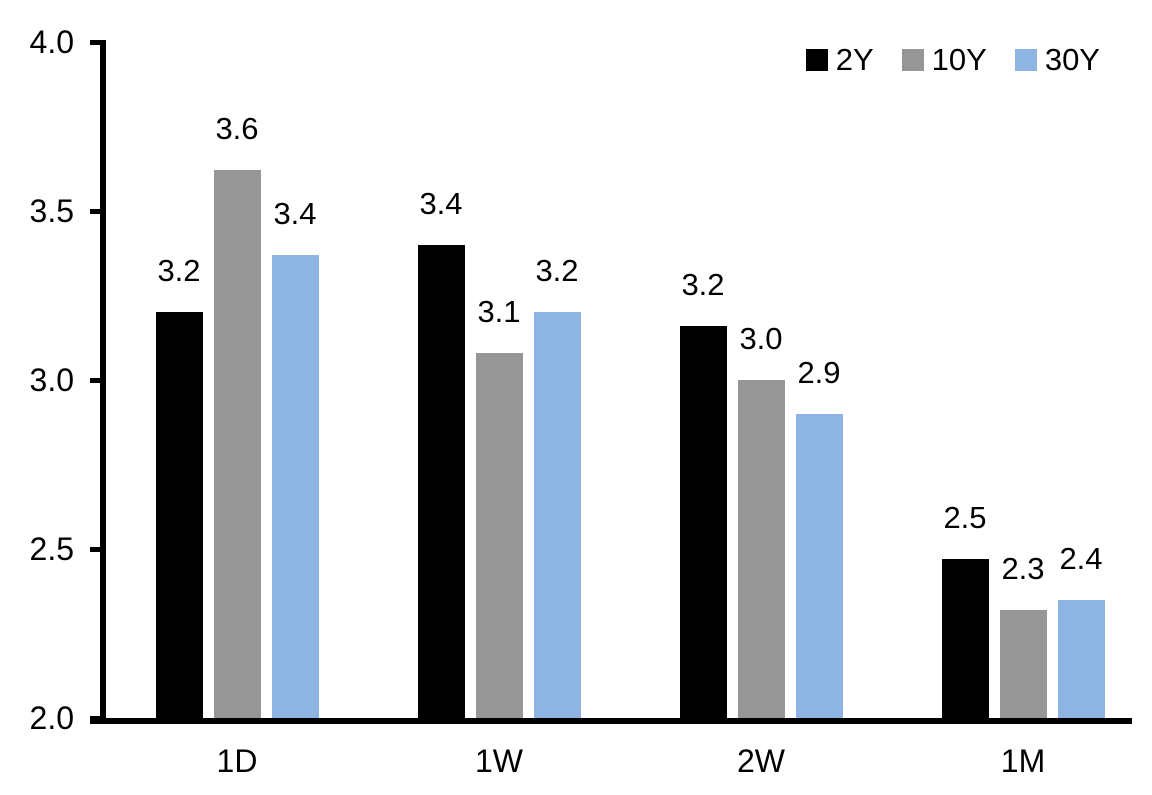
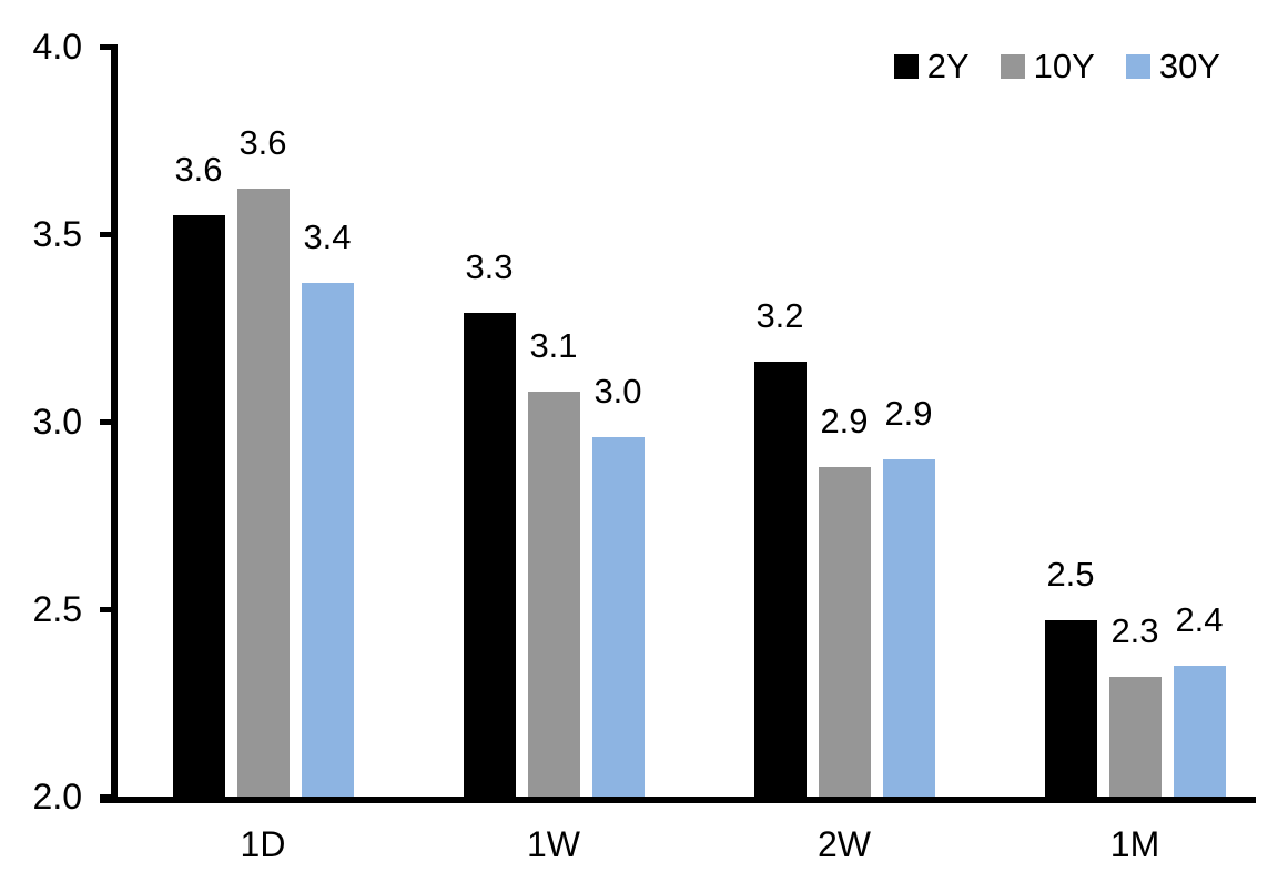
2Y/1D: 3.2 -> 3.6
2Y/1W: 3.4 -> 3.3
30Y/1W: 3.2 -> 3.0
10Y/2W: 3.0 -> 2.9
